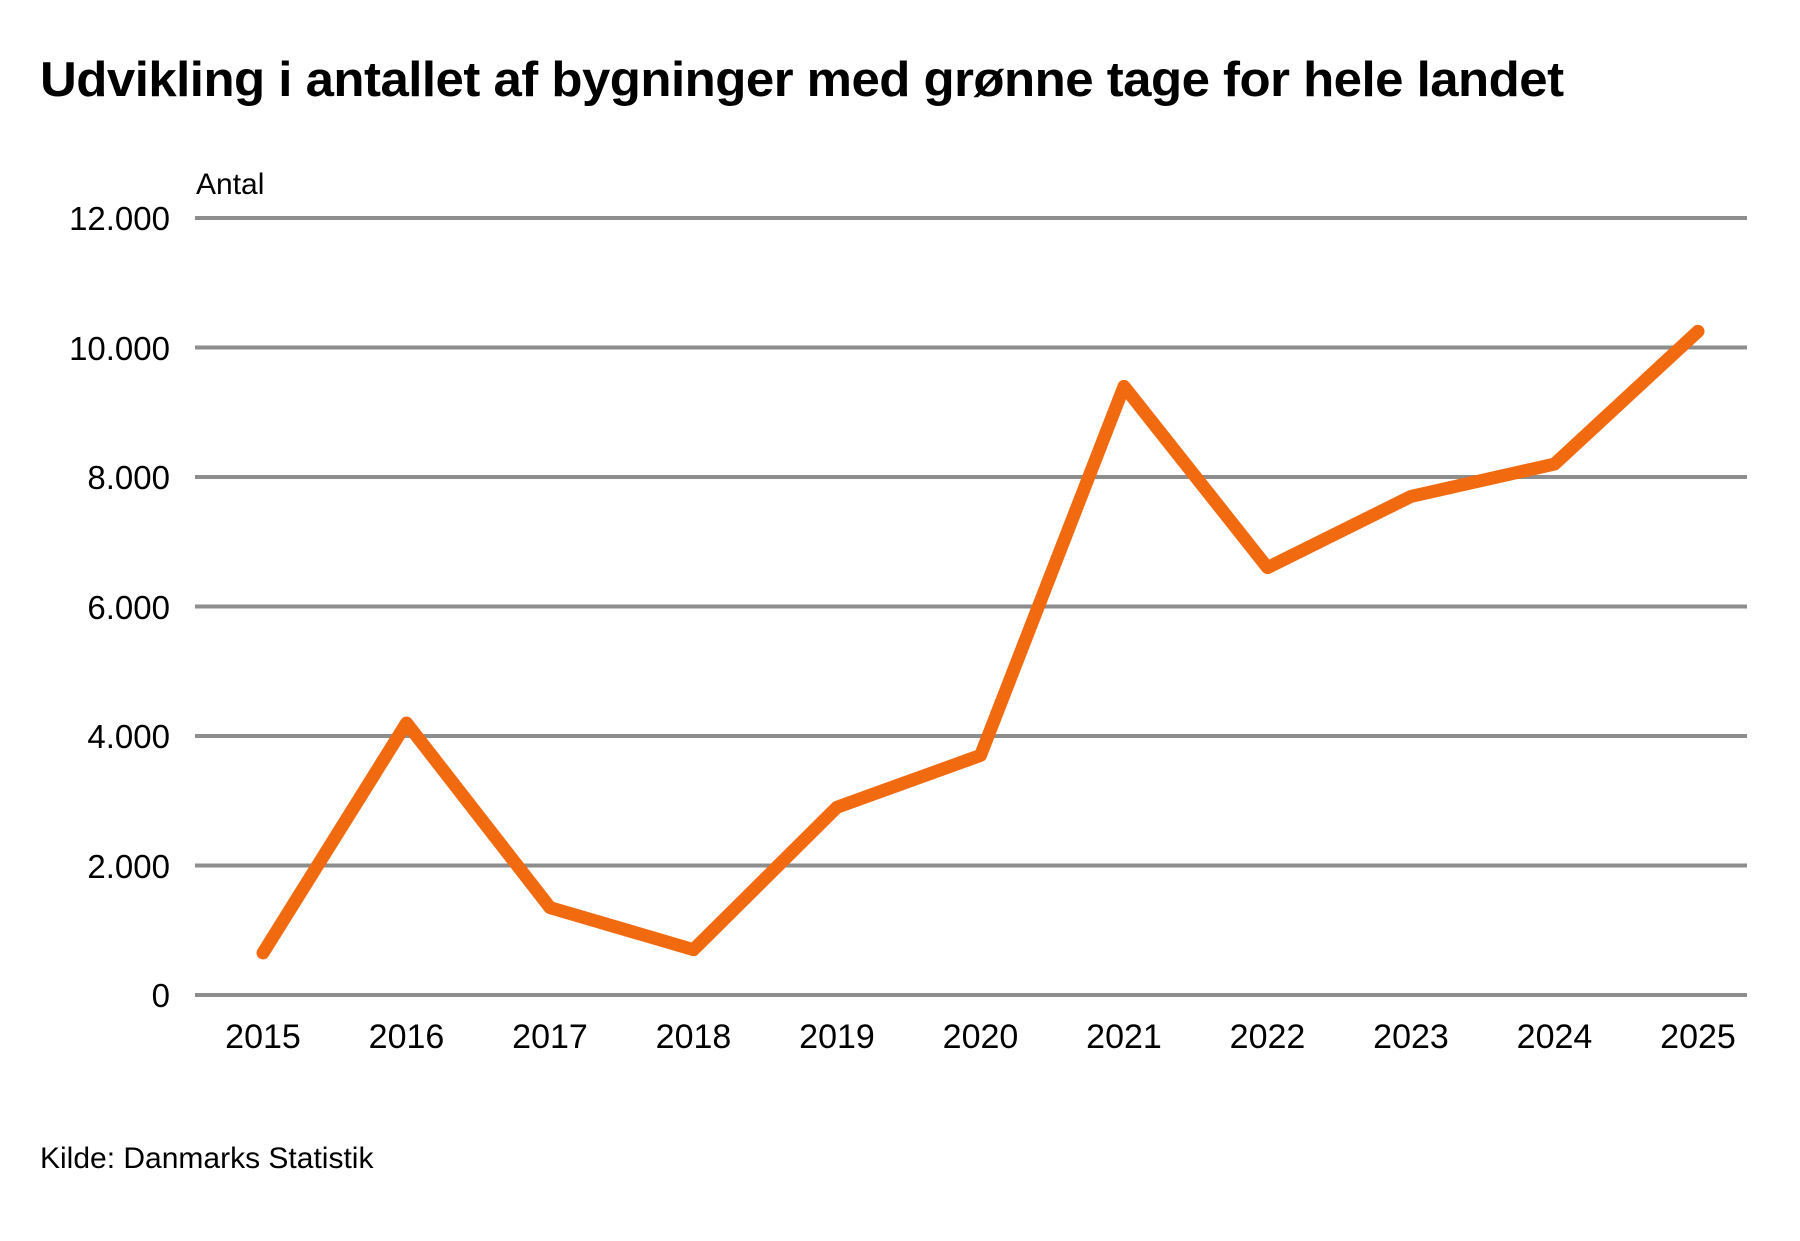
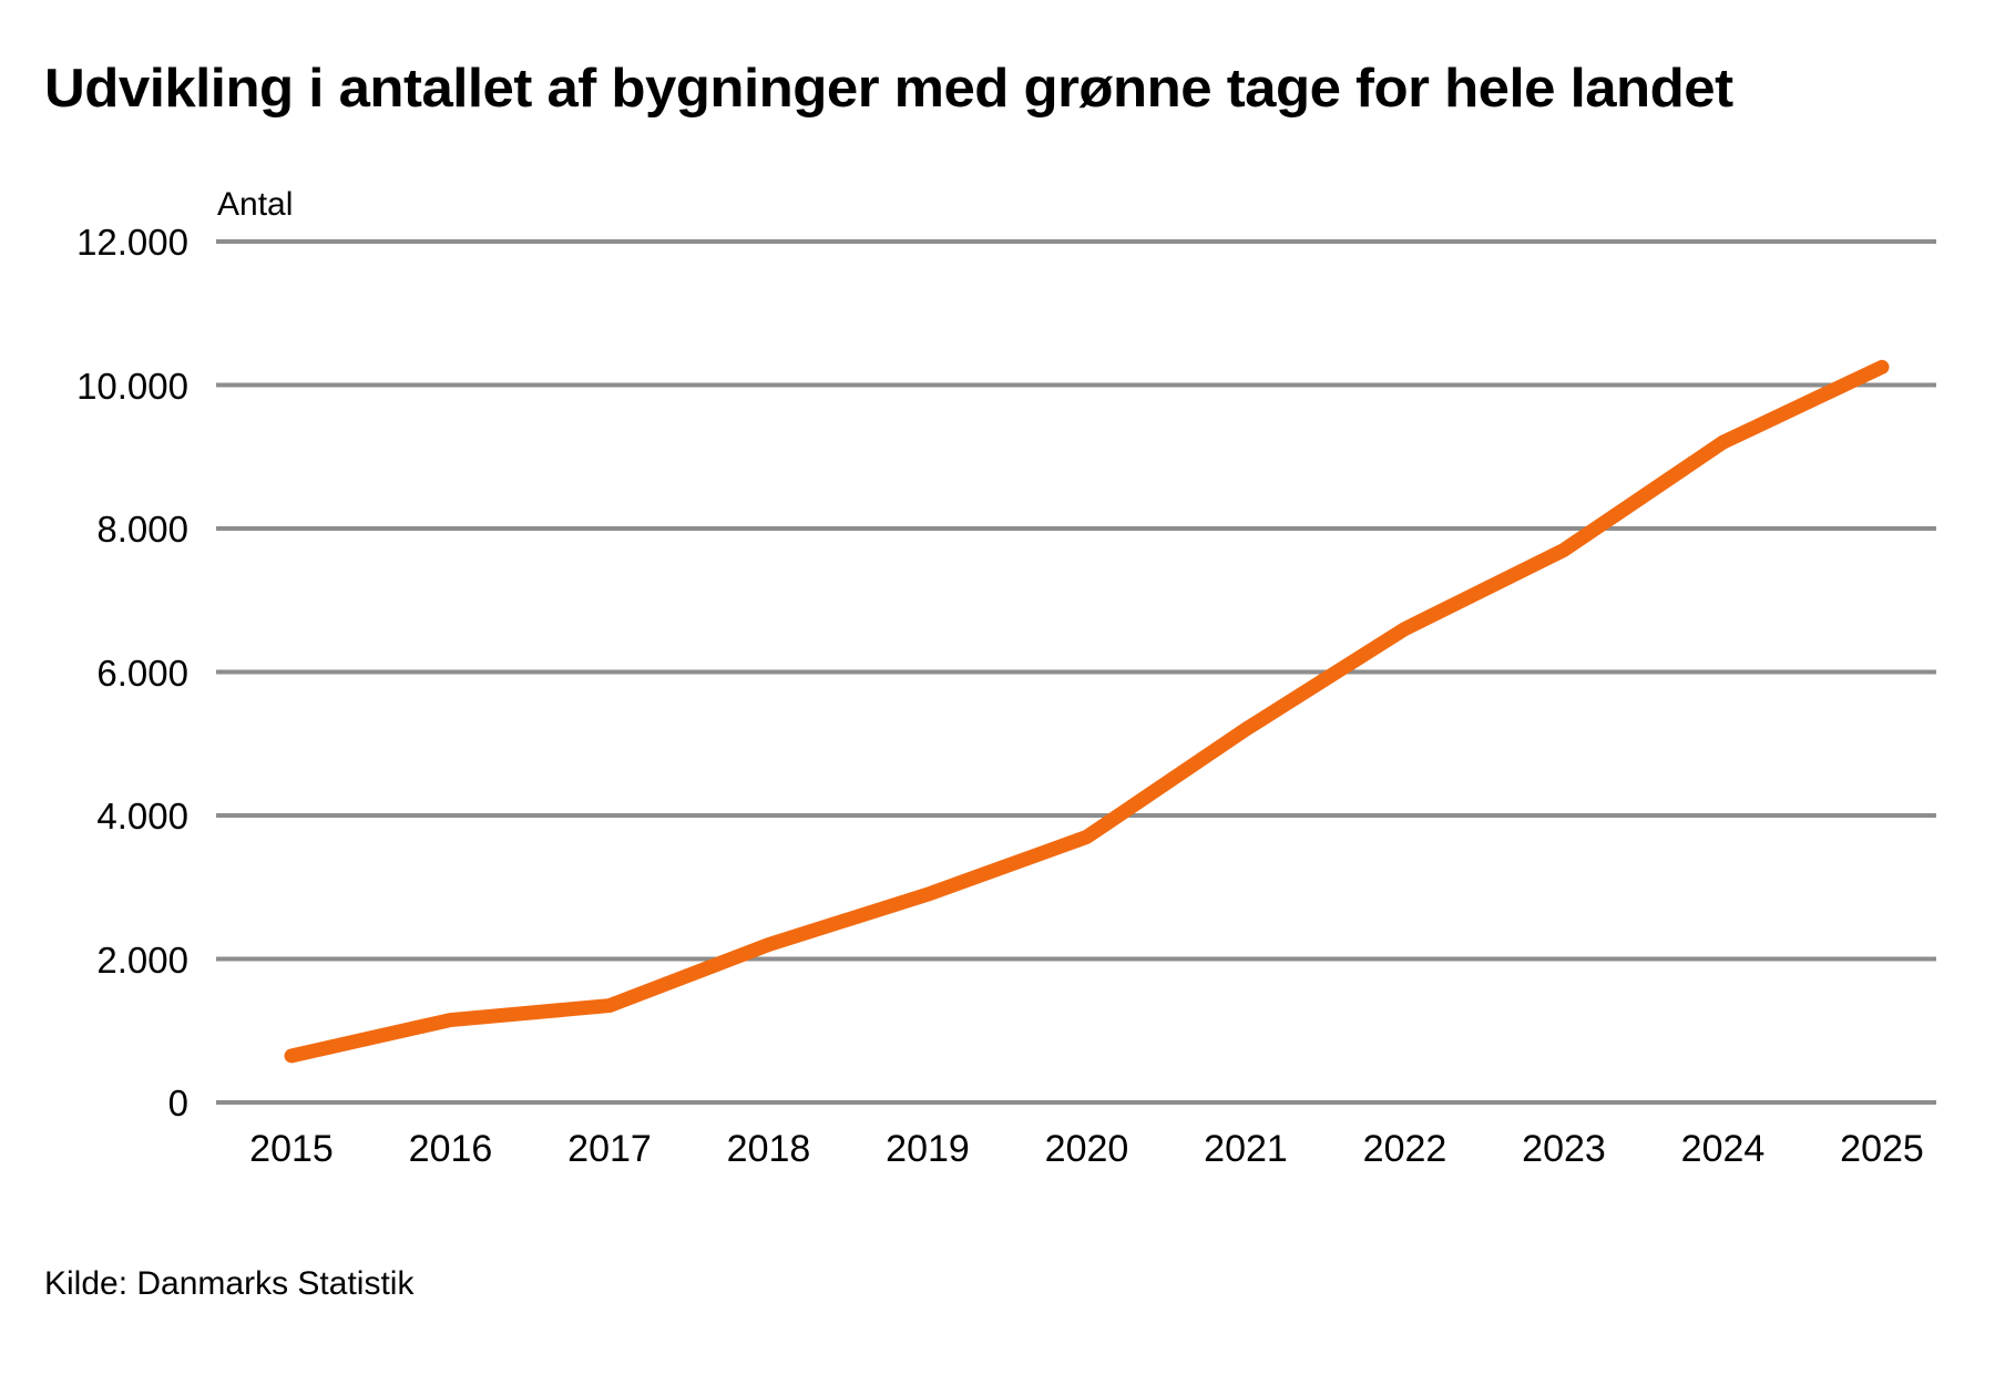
2016: 4200 -> 1200
2018: 700 -> 2200
2021: 9400 -> 5200
2024: 8200 -> 9200
